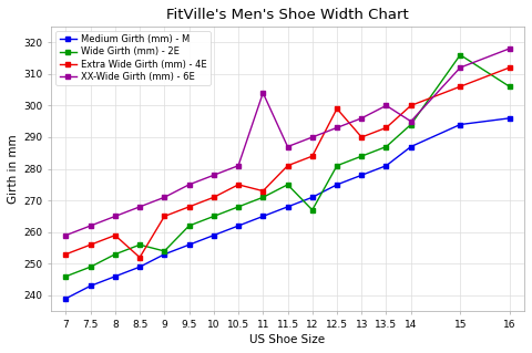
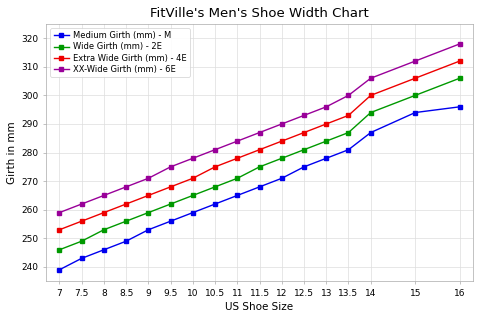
Extra Wide Girth (mm) - 4E/8.5: 252 -> 262
Wide Girth (mm) - 2E/9: 254 -> 259
Extra Wide Girth (mm) - 4E/11: 273 -> 278
XX-Wide Girth (mm) - 6E/11: 304 -> 284
Wide Girth (mm) - 2E/12: 267 -> 278
Extra Wide Girth (mm) - 4E/12.5: 299 -> 287
XX-Wide Girth (mm) - 6E/14: 295 -> 306
Wide Girth (mm) - 2E/15: 316 -> 300
